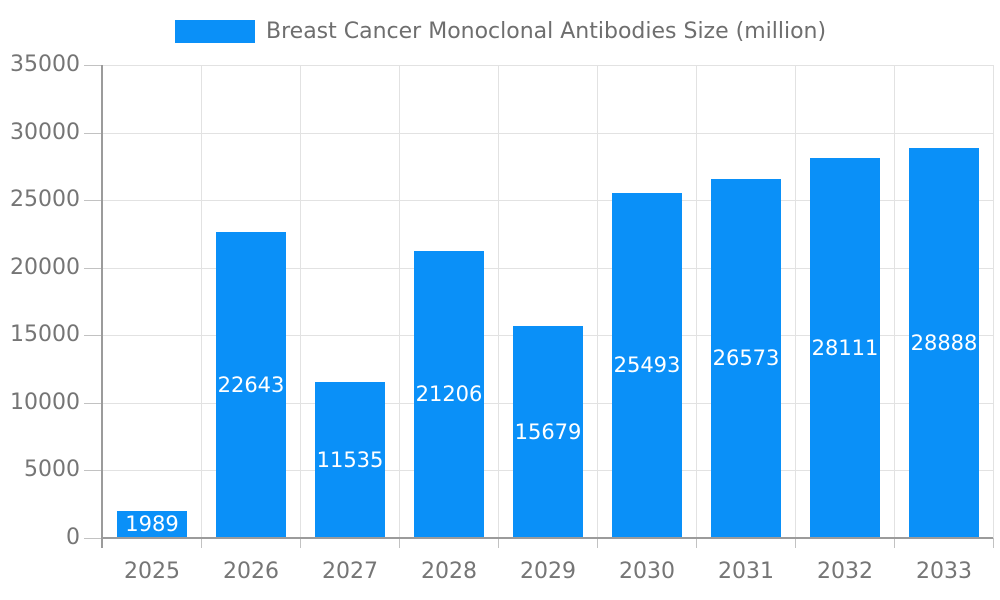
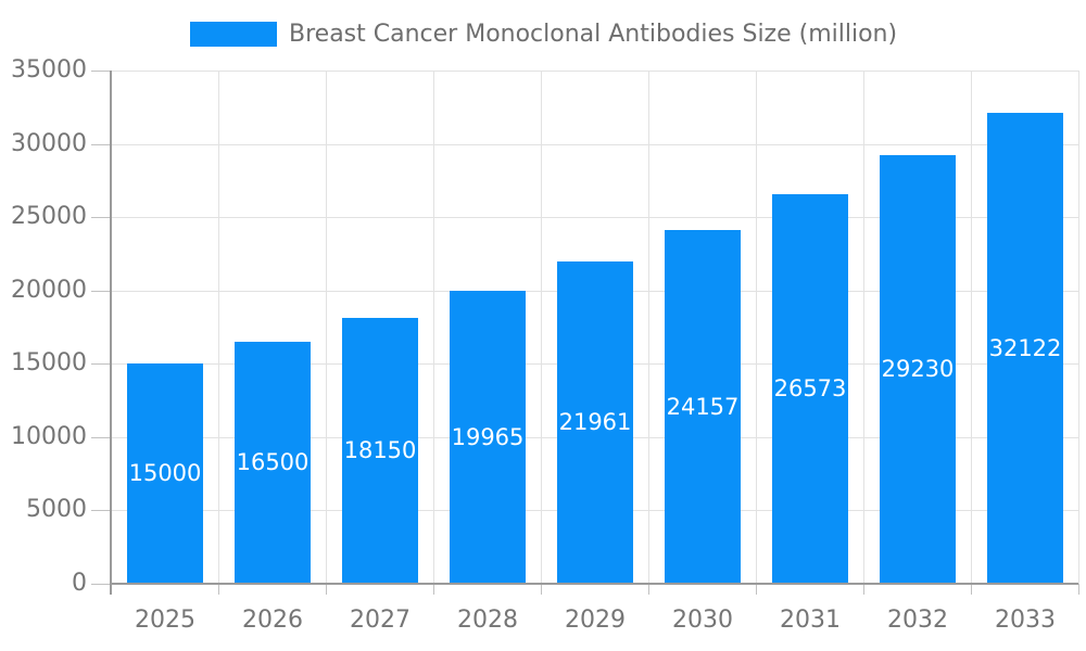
2025: 1989 -> 15000
2026: 22643 -> 16500
2027: 11535 -> 18150
2028: 21206 -> 19965
2029: 15679 -> 21961
2030: 25493 -> 24157
2032: 28111 -> 29230
2033: 28888 -> 32122
